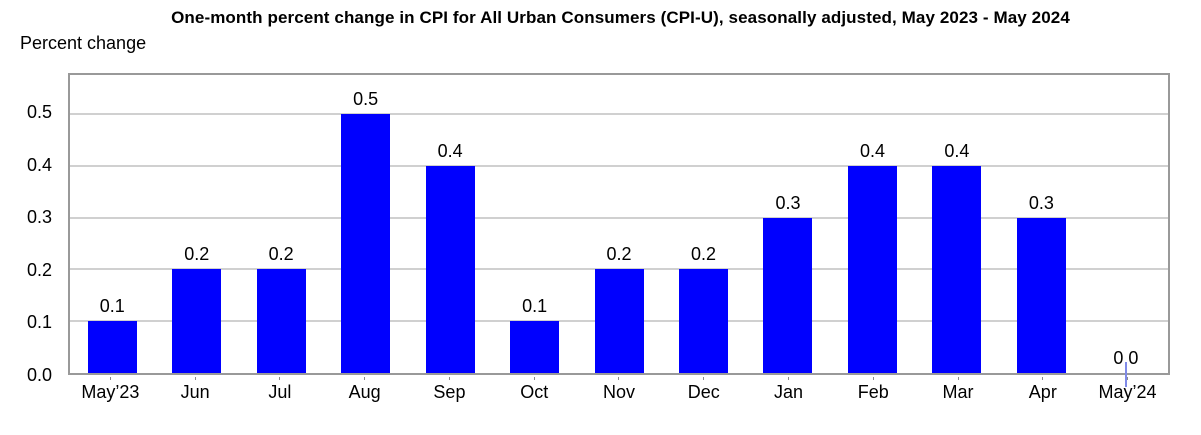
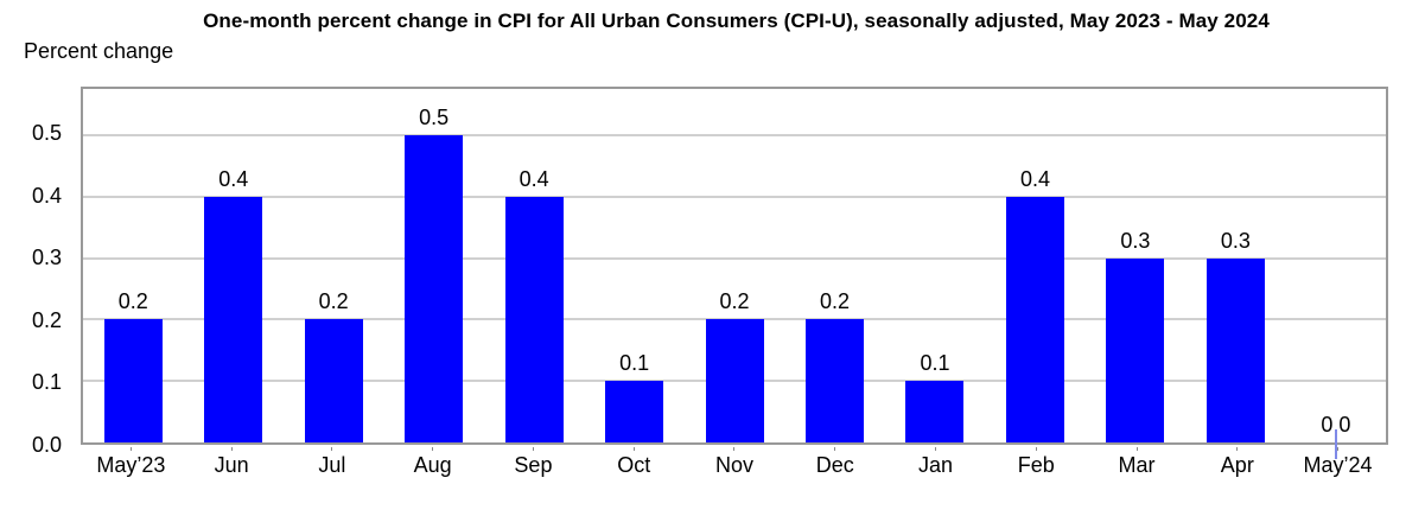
May’23: 0.1 -> 0.2
Jun: 0.2 -> 0.4
Jan: 0.3 -> 0.1
Mar: 0.4 -> 0.3
